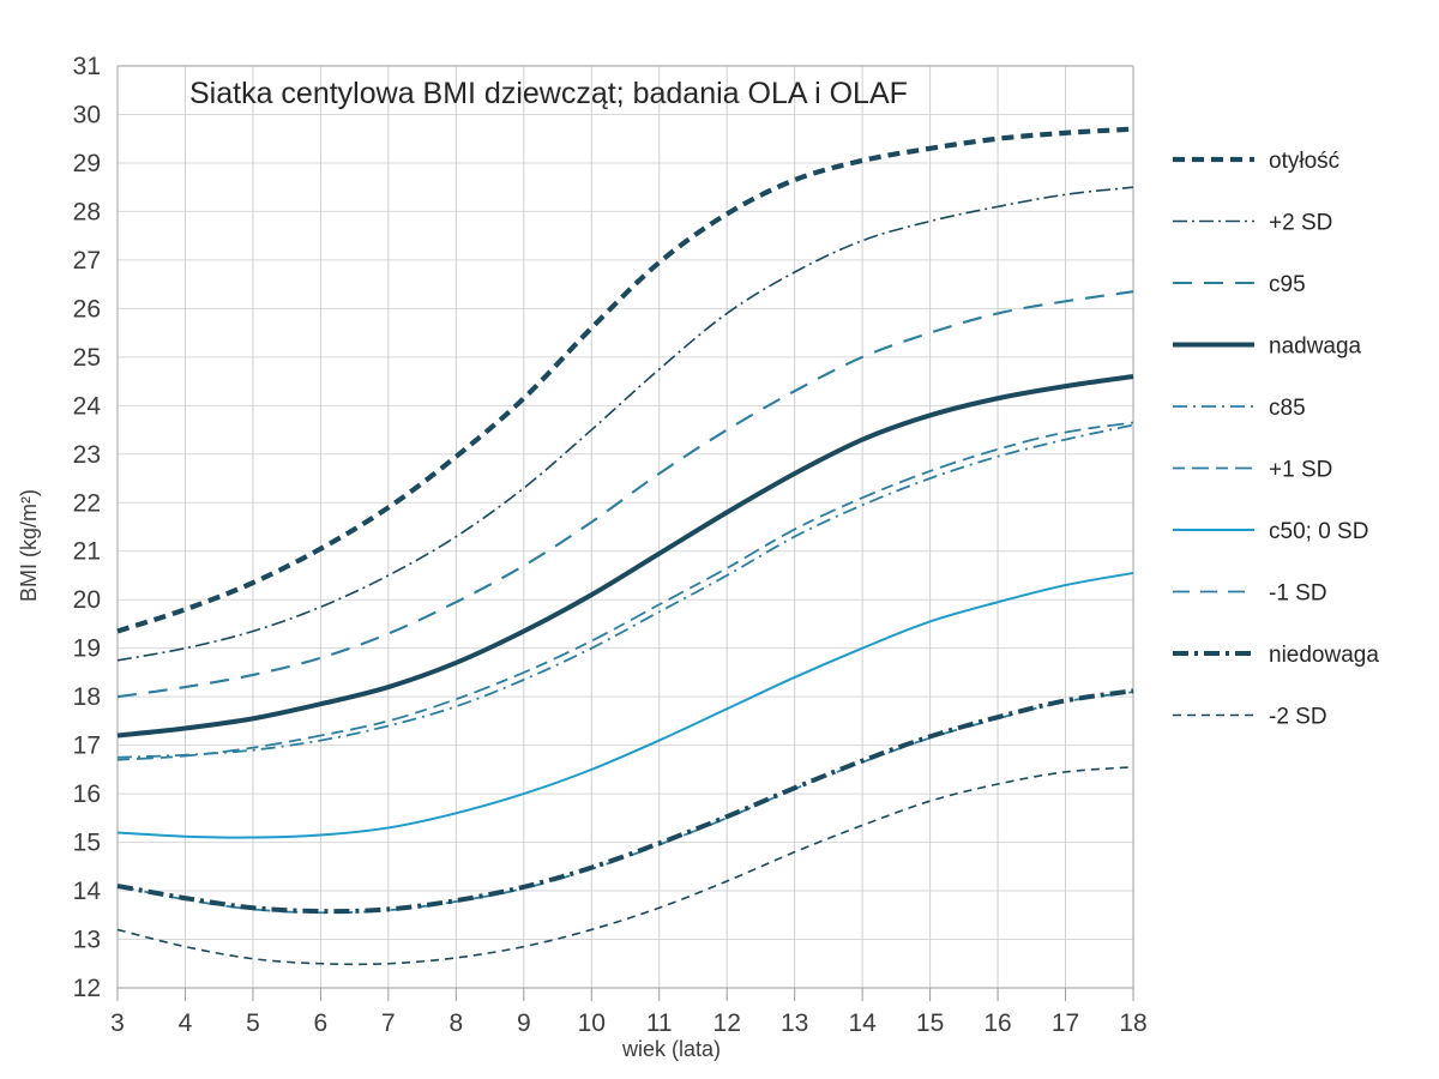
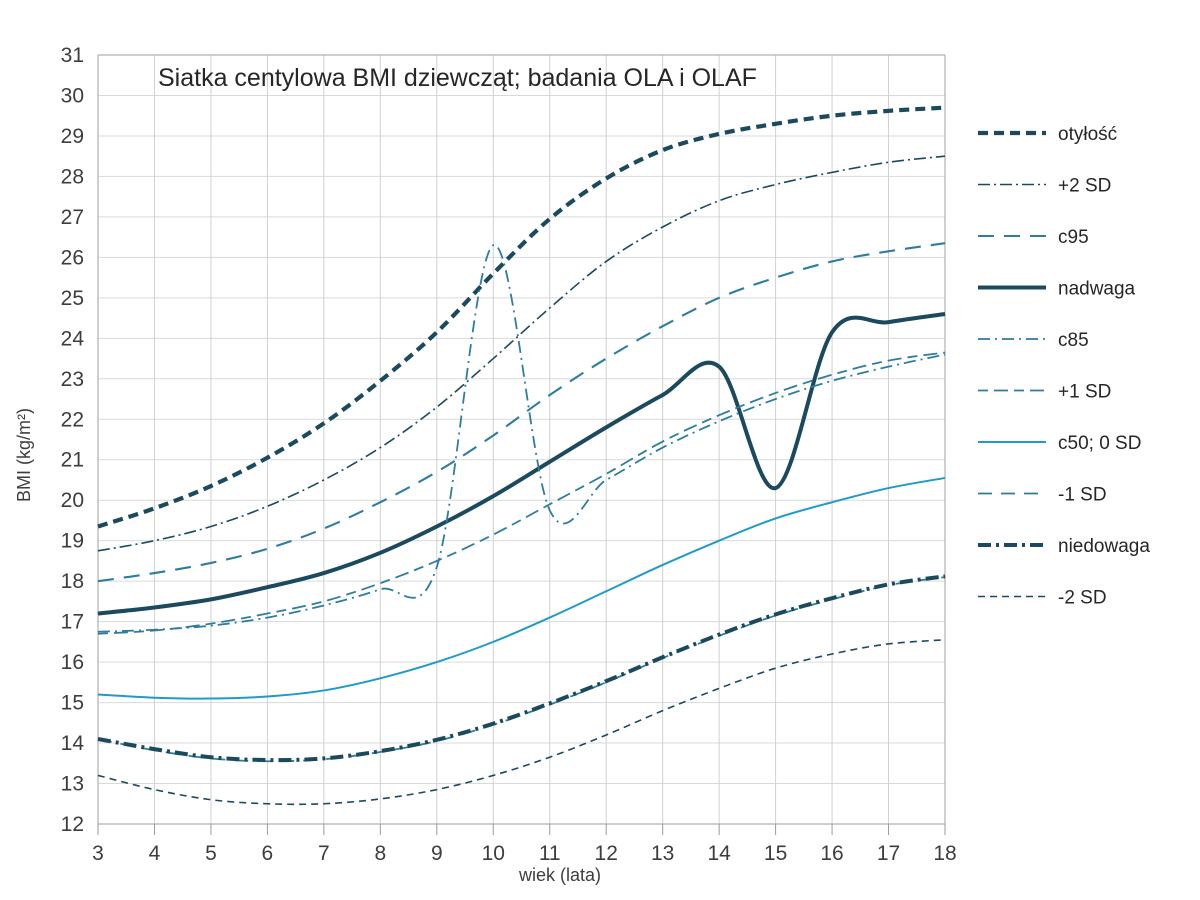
c85/10: 19.0 -> 26.3
nadwaga/15: 23.8 -> 20.3
